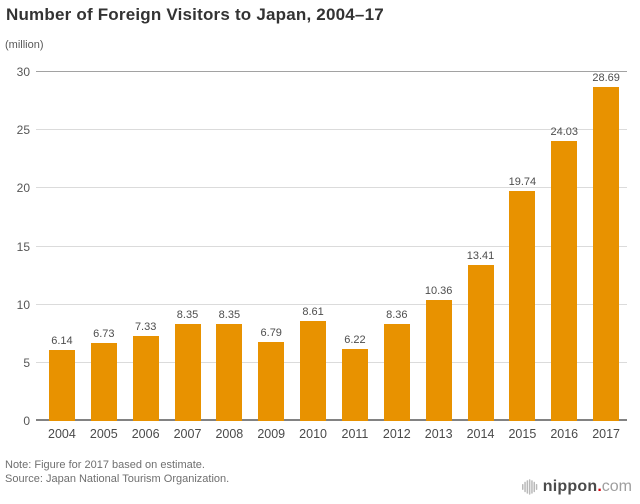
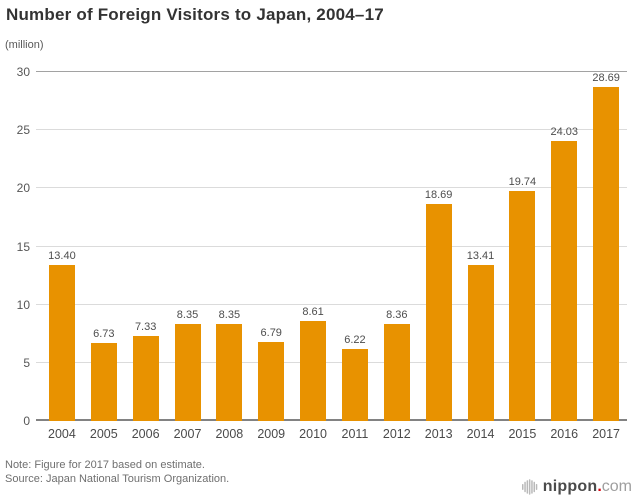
2004: 6.14 -> 13.40
2013: 10.36 -> 18.69
